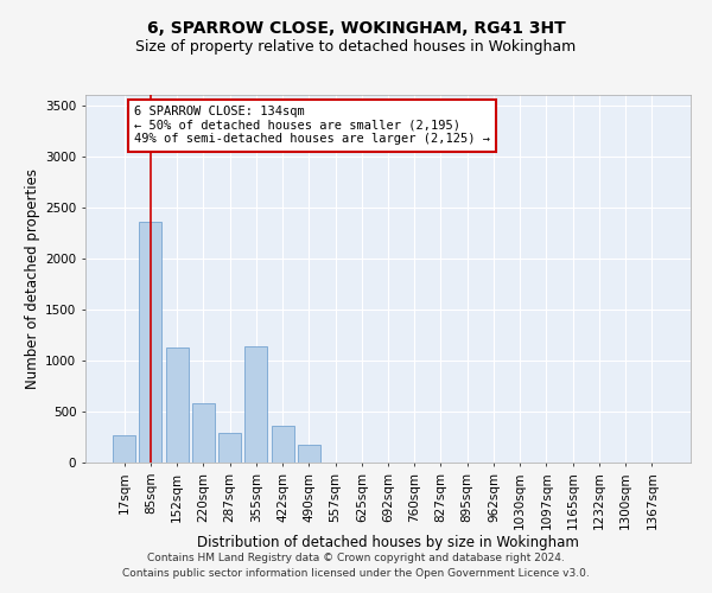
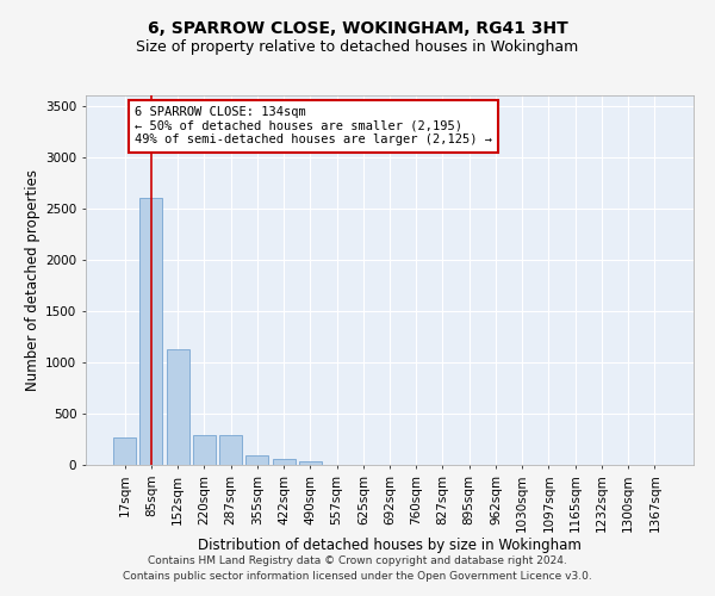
85sqm: 2360 -> 2600
220sqm: 580 -> 280
355sqm: 1140 -> 90
422sqm: 360 -> 60
490sqm: 180 -> 30
